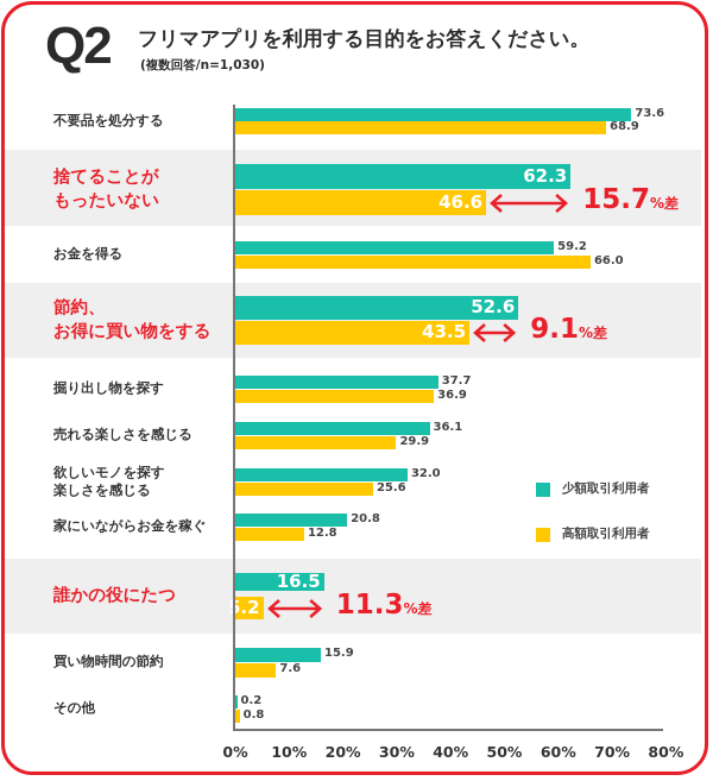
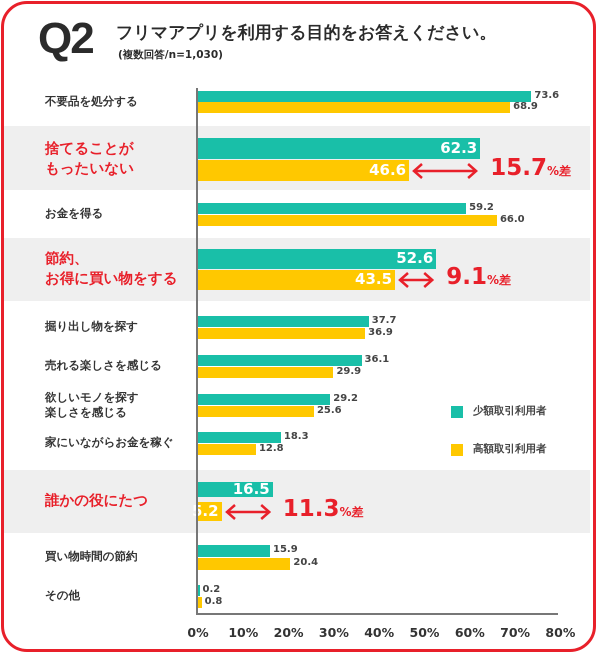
少額取引利用者/欲しいモノを探す楽しさを感じる: 32.0 -> 29.2
少額取引利用者/家にいながらお金を稼ぐ: 20.8 -> 18.3
高額取引利用者/買い物時間の節約: 7.6 -> 20.4
